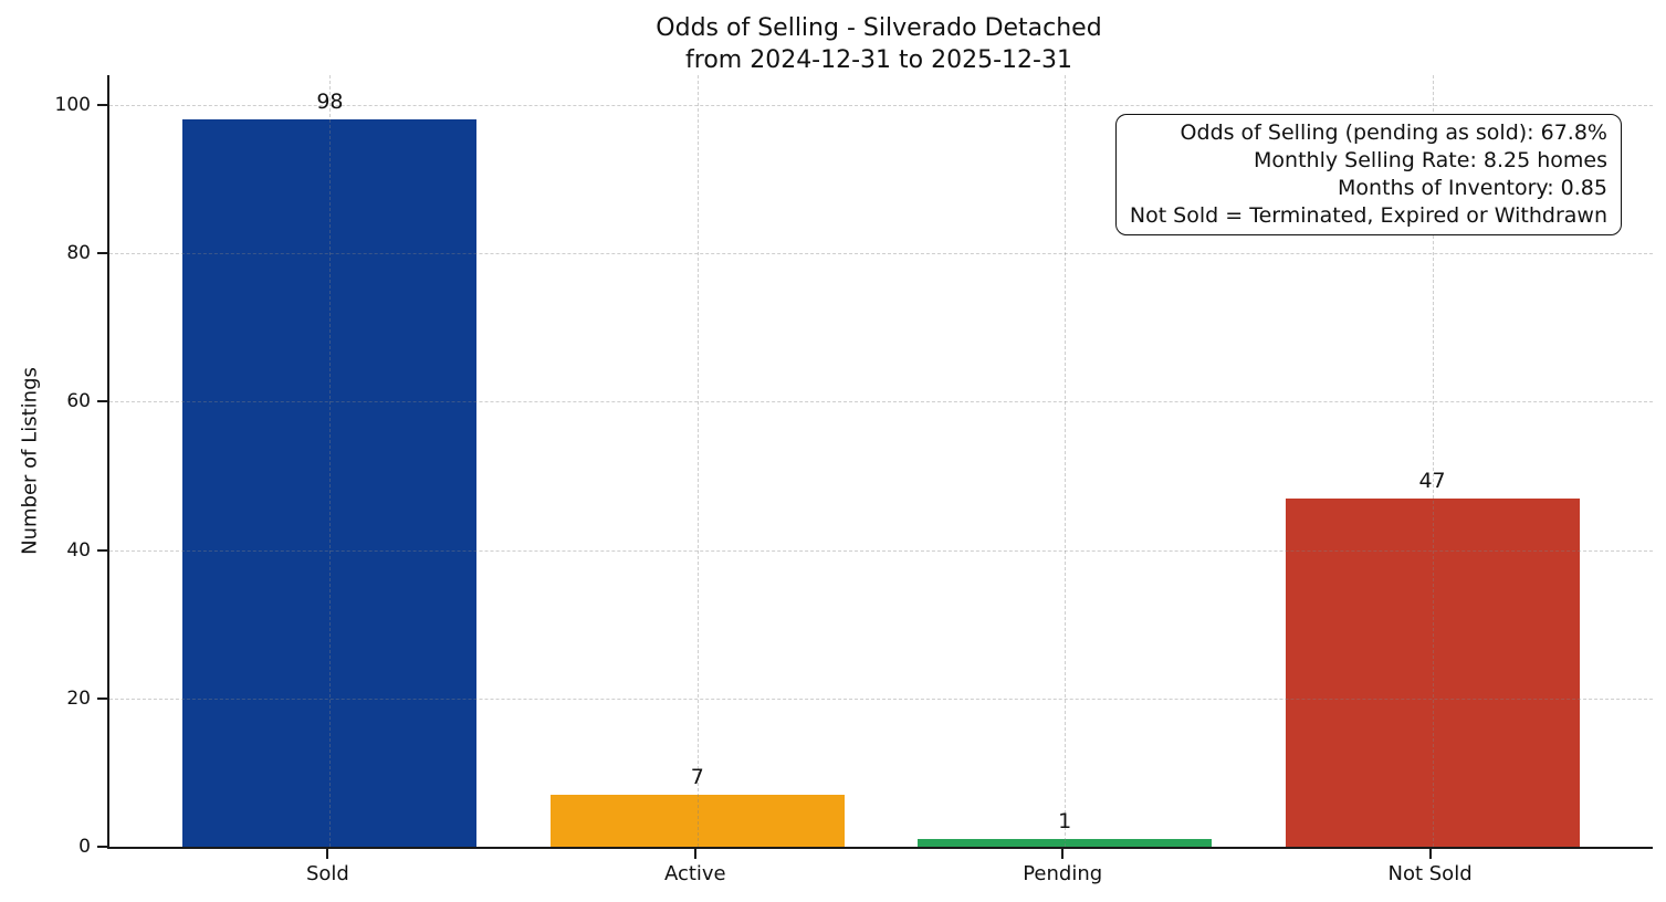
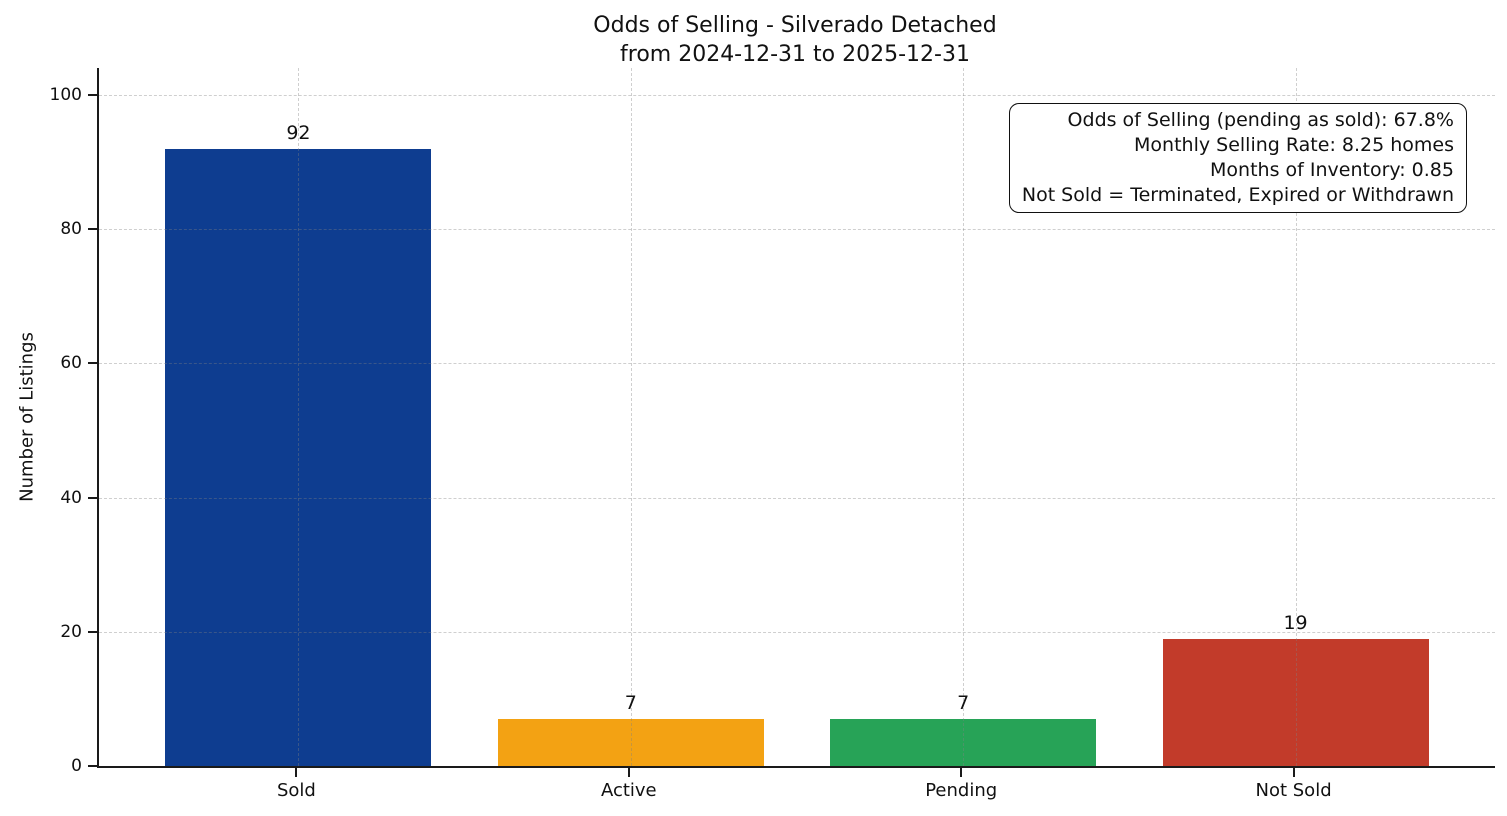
Sold: 98 -> 92
Pending: 1 -> 7
Not Sold: 47 -> 19
